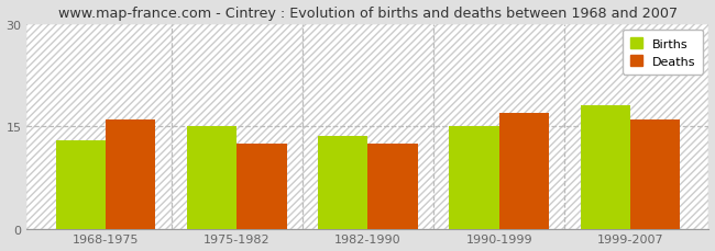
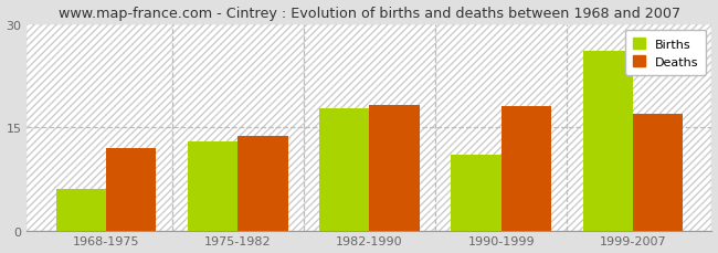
Births/1968-1975: 13.0 -> 6.0
Deaths/1968-1975: 16.0 -> 12.0
Births/1975-1982: 15.0 -> 13.0
Deaths/1975-1982: 12.5 -> 13.8
Births/1982-1990: 13.5 -> 17.8
Deaths/1982-1990: 12.5 -> 18.2
Births/1990-1999: 15.0 -> 11.0
Deaths/1990-1999: 17.0 -> 18.0
Births/1999-2007: 18.0 -> 26.0
Deaths/1999-2007: 16.0 -> 17.0
